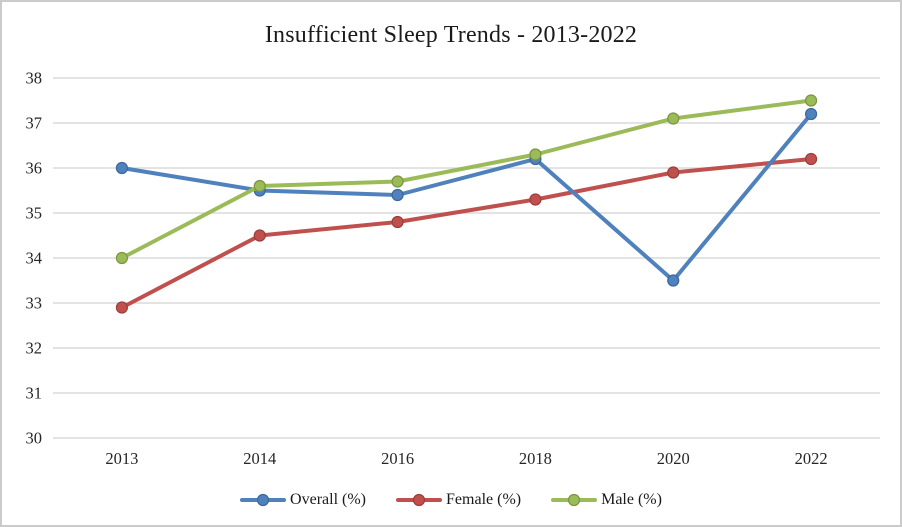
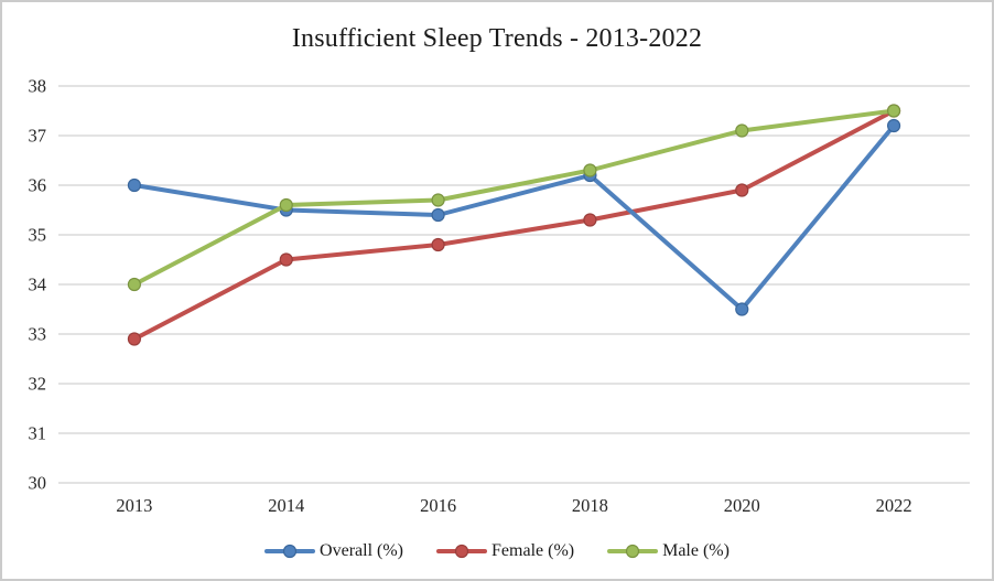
Female (%)/2022: 36.2 -> 37.5
